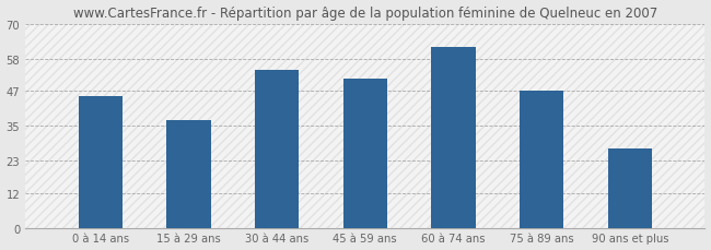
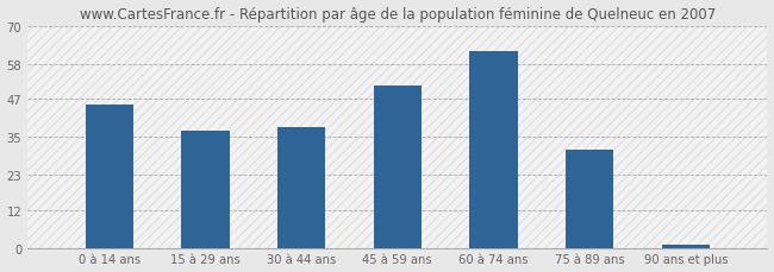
30 à 44 ans: 54 -> 38
75 à 89 ans: 47 -> 31
90 ans et plus: 27 -> 1
